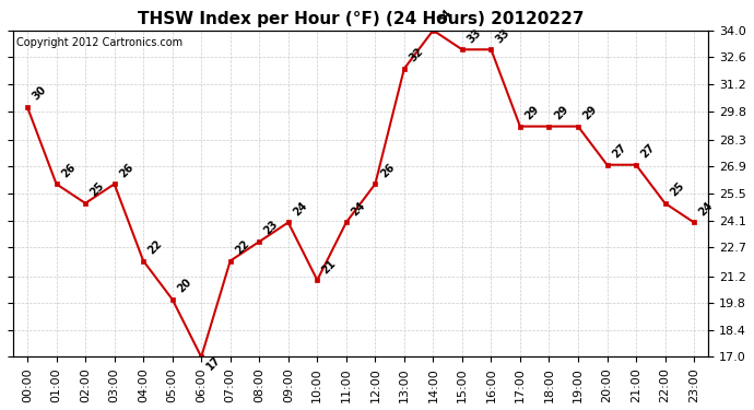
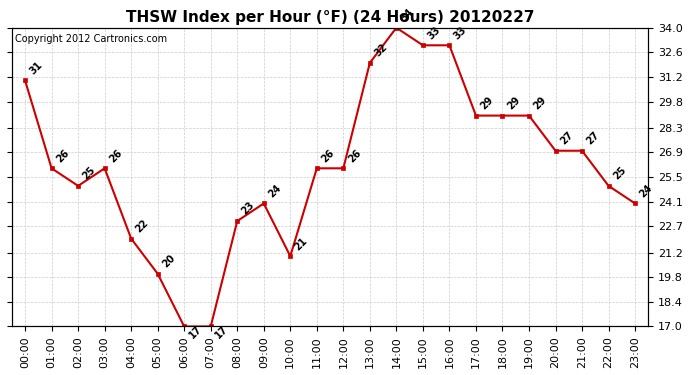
00:00: 30 -> 31
07:00: 22 -> 17
11:00: 24 -> 26
